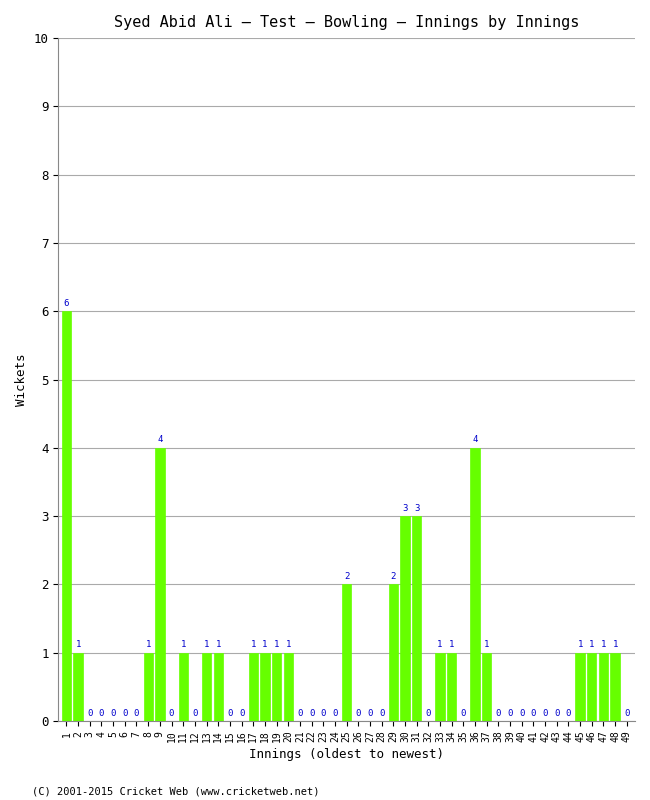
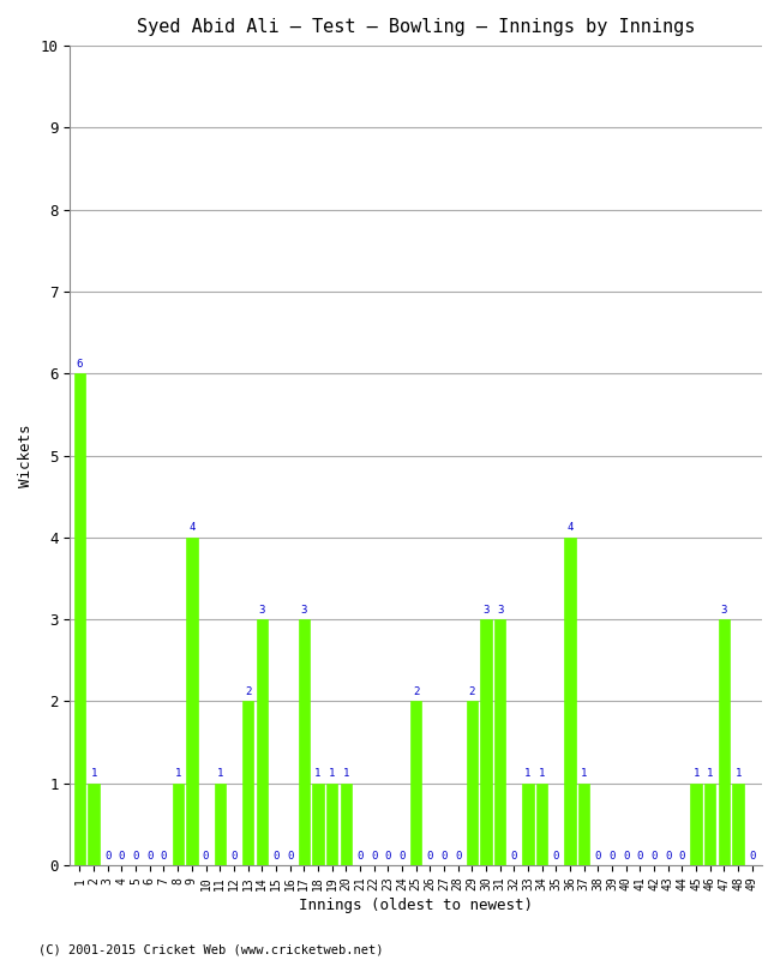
13: 1 -> 2
14: 1 -> 3
17: 1 -> 3
47: 1 -> 3
